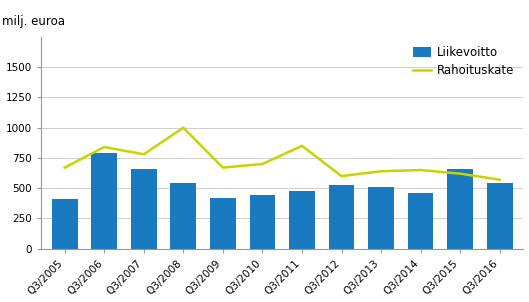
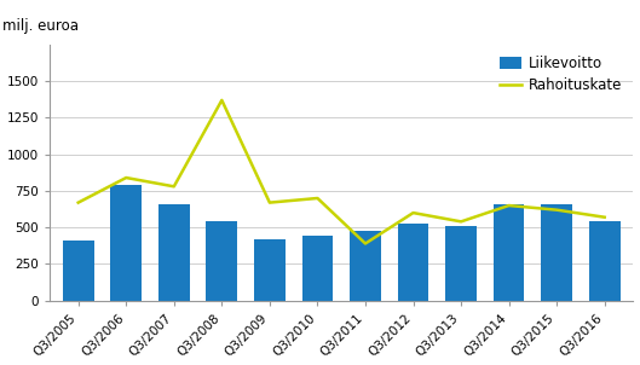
Rahoituskate/Q3/2008: 1000 -> 1370
Rahoituskate/Q3/2011: 850 -> 390
Rahoituskate/Q3/2013: 640 -> 540
Liikevoitto/Q3/2014: 460 -> 660
